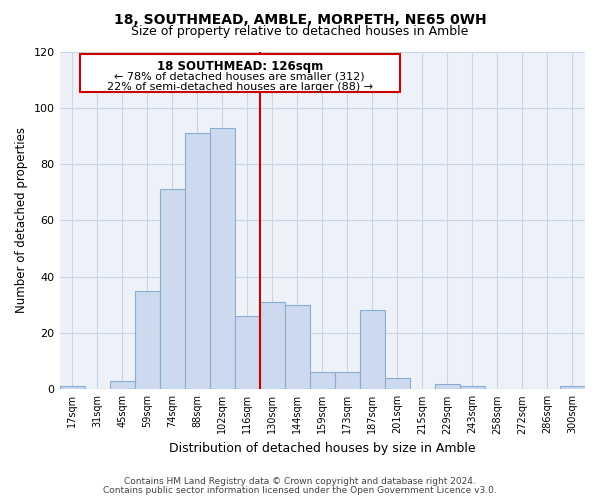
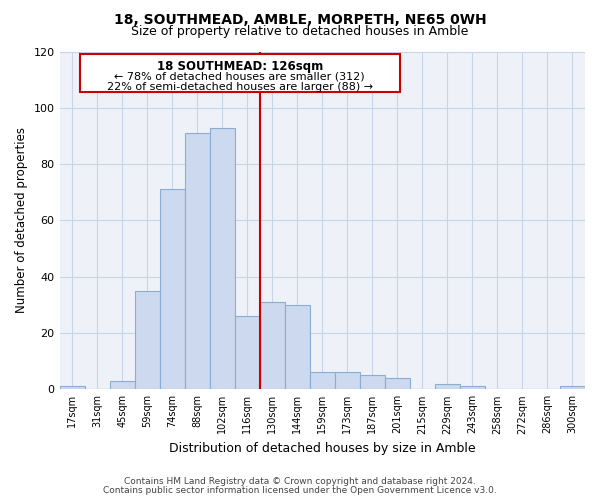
187sqm: 28 -> 5
